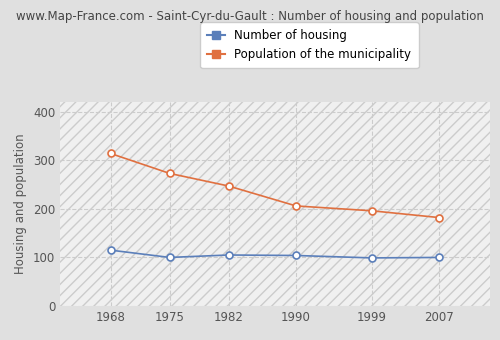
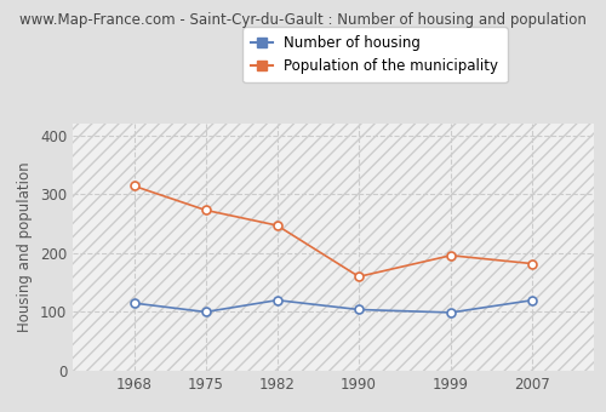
Number of housing/1982: 105 -> 120
Population of the municipality/1990: 206 -> 160
Number of housing/2007: 100 -> 120
